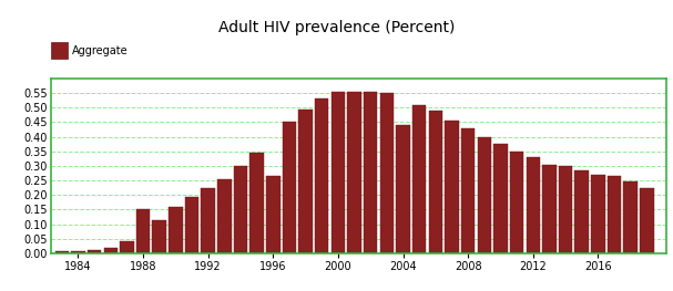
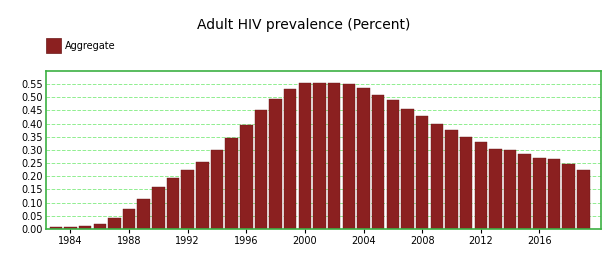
1988: 0.150 -> 0.075
1996: 0.265 -> 0.395
2004: 0.440 -> 0.535
